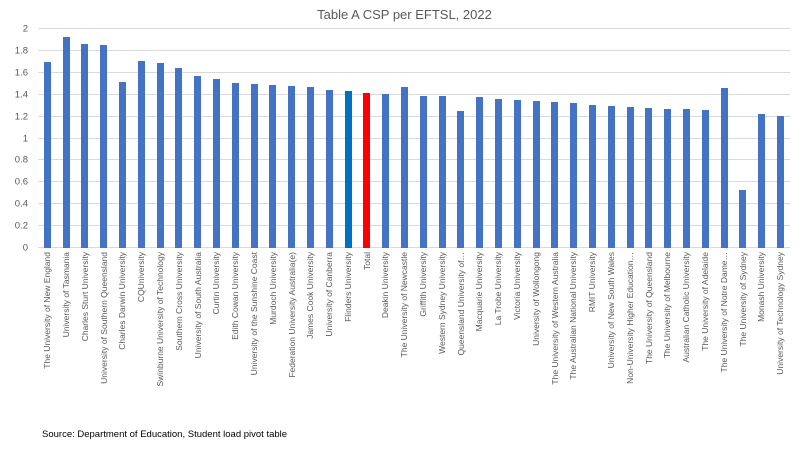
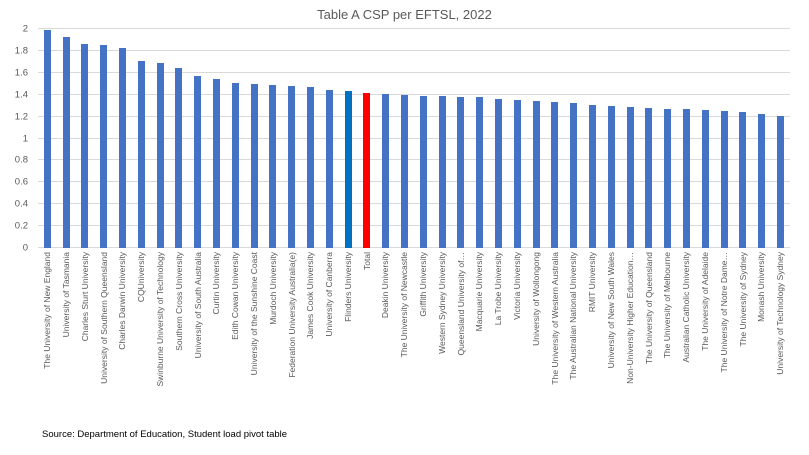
The University of New England: 1.70 -> 1.99
Charles Darwin University: 1.52 -> 1.83
The University of Newcastle: 1.47 -> 1.40
Queensland University of…: 1.25 -> 1.38
The University of Notre Dame…: 1.46 -> 1.25
The University of Sydney: 0.53 -> 1.24
